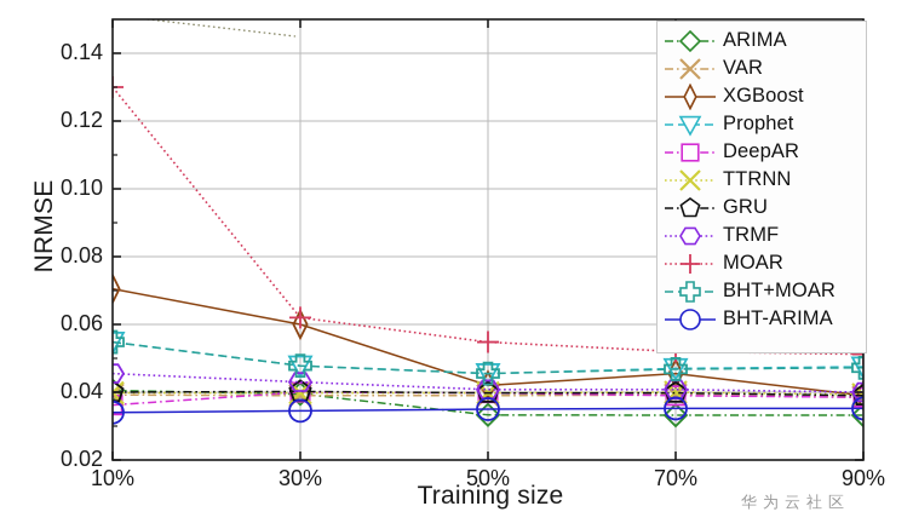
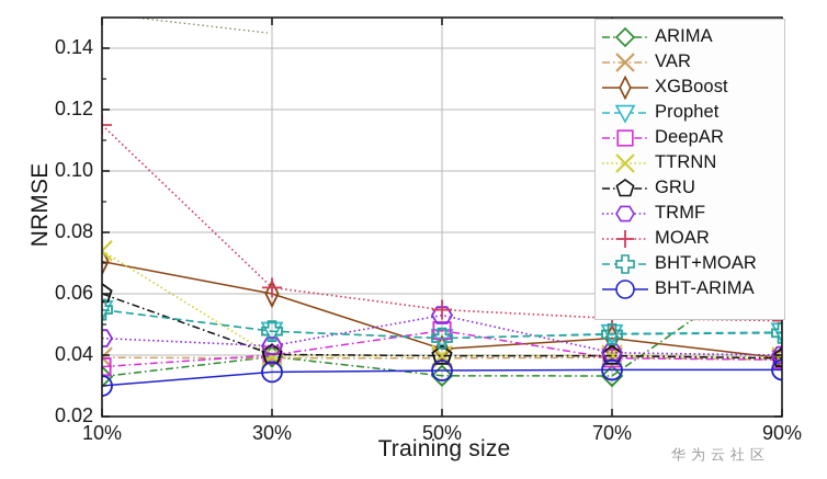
ARIMA/10%: 0.041 -> 0.033
TTRNN/10%: 0.040 -> 0.074
GRU/10%: 0.040 -> 0.060
MOAR/10%: 0.130 -> 0.115
BHT-ARIMA/10%: 0.034 -> 0.030
DeepAR/50%: 0.040 -> 0.048
TRMF/50%: 0.041 -> 0.053
ARIMA/90%: 0.033 -> 0.072
